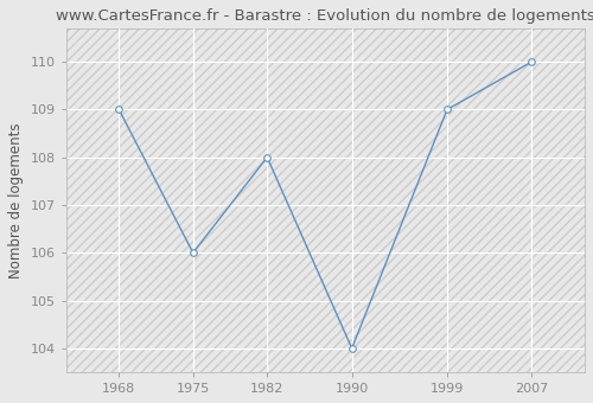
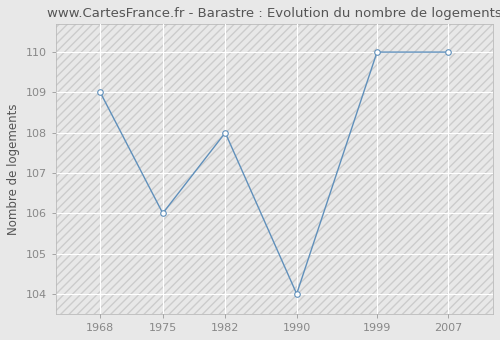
1999: 109 -> 110
